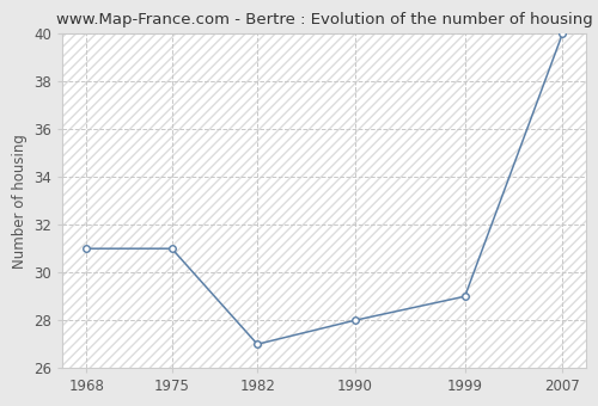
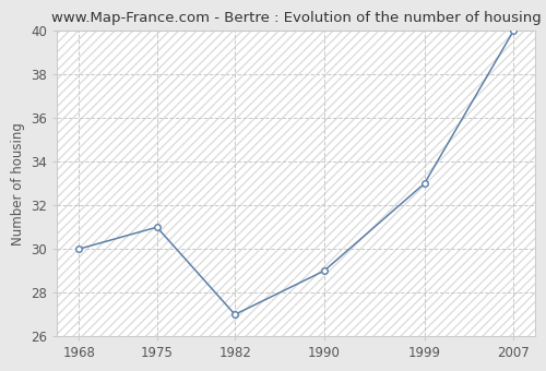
1968: 31 -> 30
1990: 28 -> 29
1999: 29 -> 33
